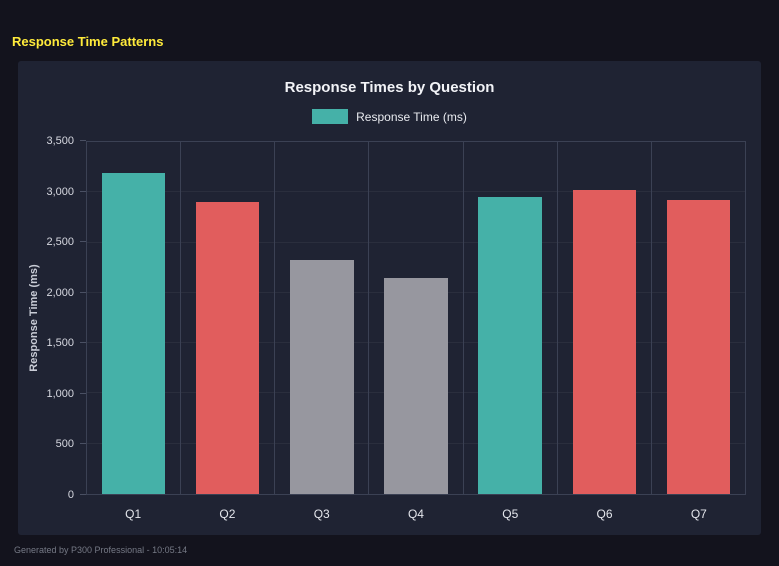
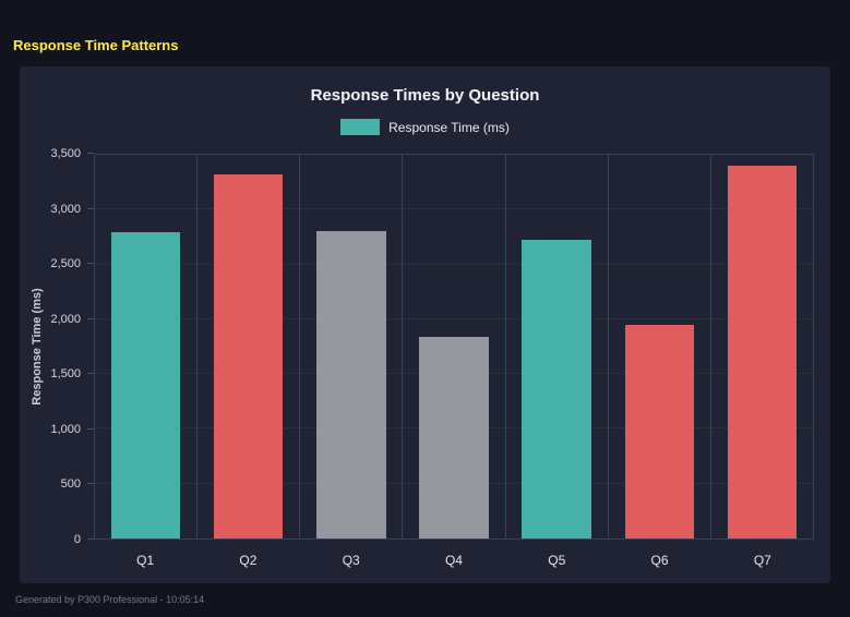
Q1: 3190 -> 2790
Q2: 2900 -> 3320
Q3: 2330 -> 2800
Q4: 2150 -> 1840
Q5: 2950 -> 2720
Q6: 3020 -> 1950
Q7: 2920 -> 3400
